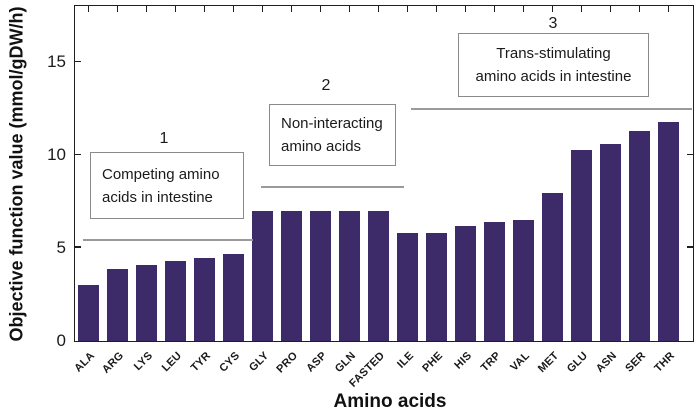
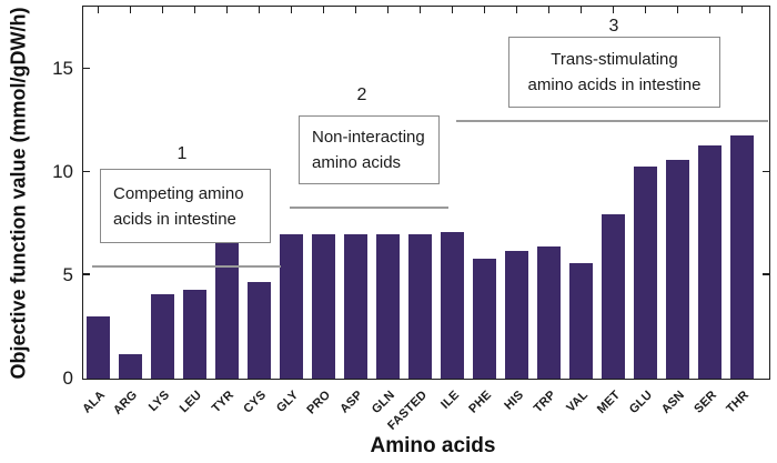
ARG: 3.9 -> 1.2
TYR: 4.5 -> 7.8
ILE: 5.8 -> 7.1
VAL: 6.5 -> 5.6
